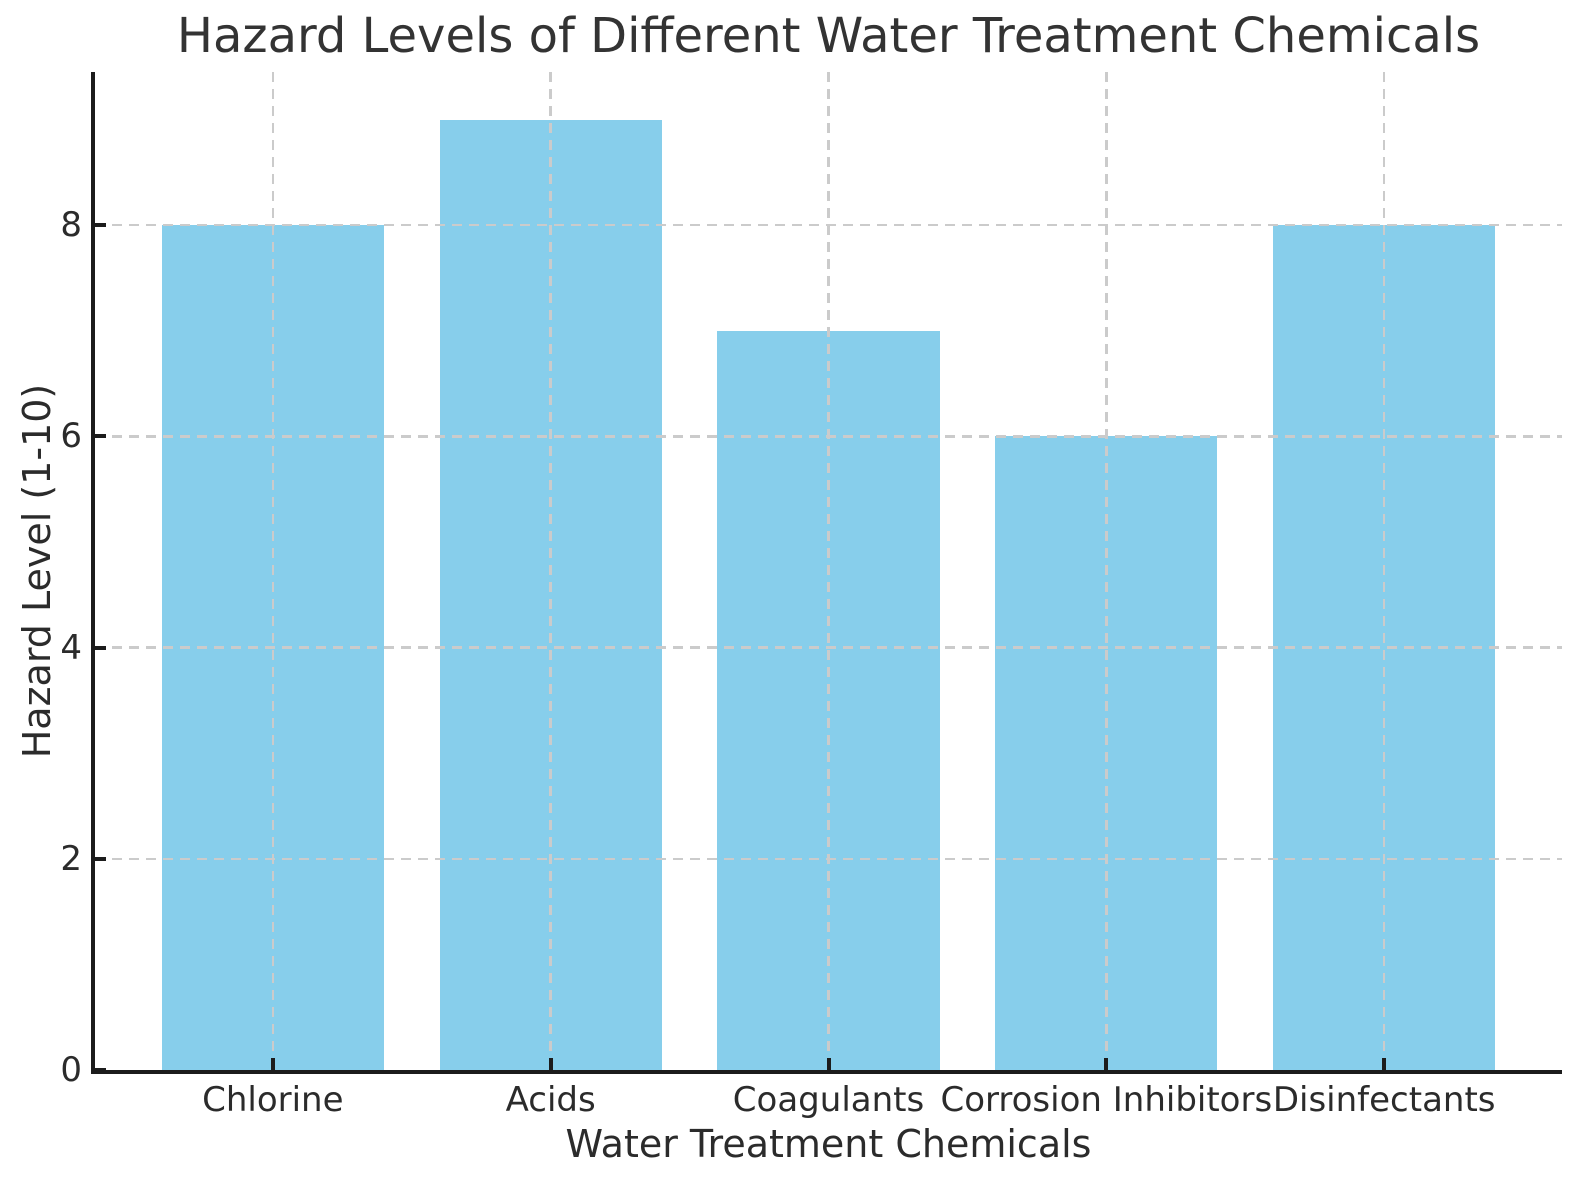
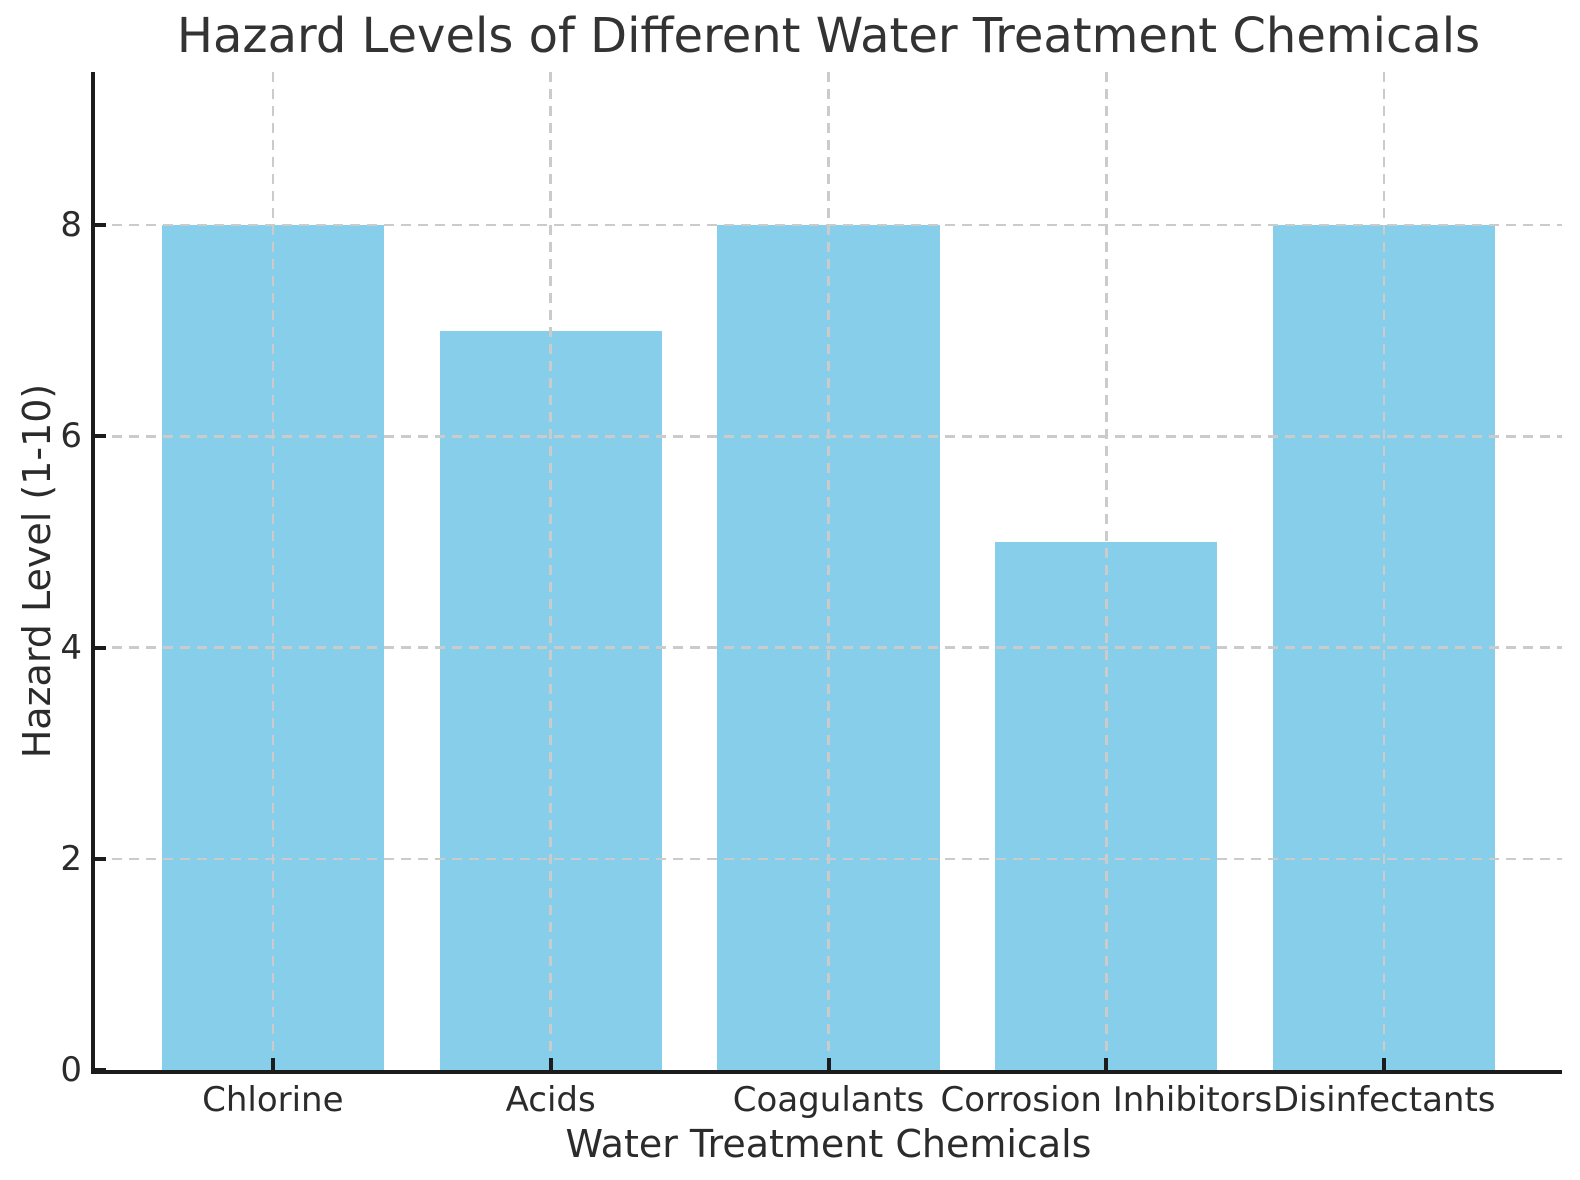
Acids: 9 -> 7
Coagulants: 7 -> 8
Corrosion Inhibitors: 6 -> 5
